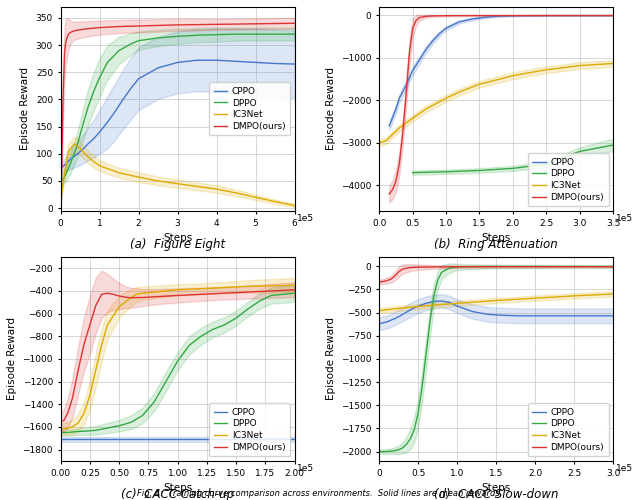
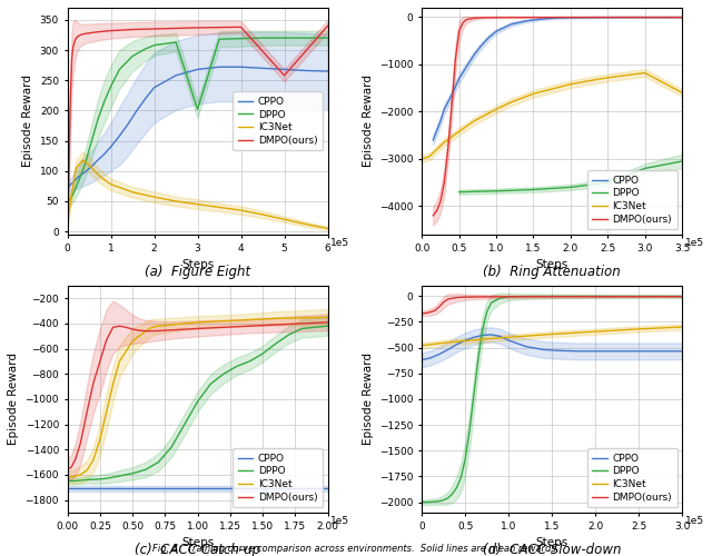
DPPO/3: 316 -> 202
DMPO(ours)/5: 339 -> 258
IC3Net/3.5: -1130 -> -1600
